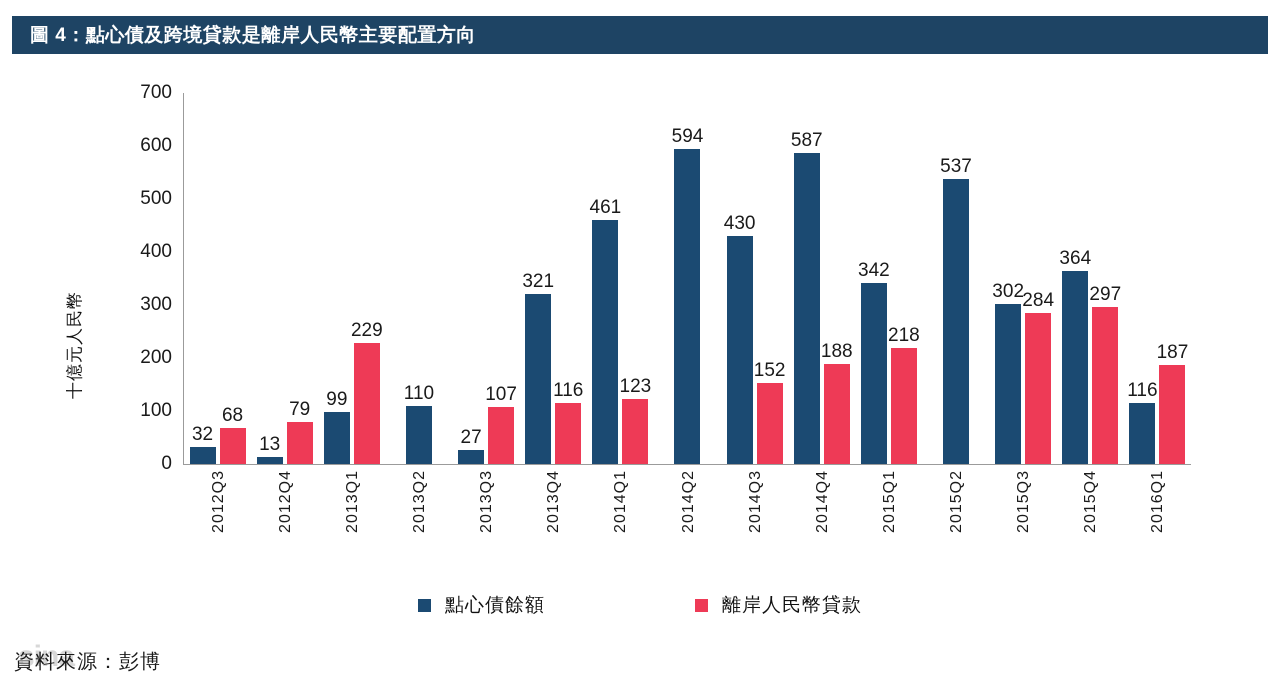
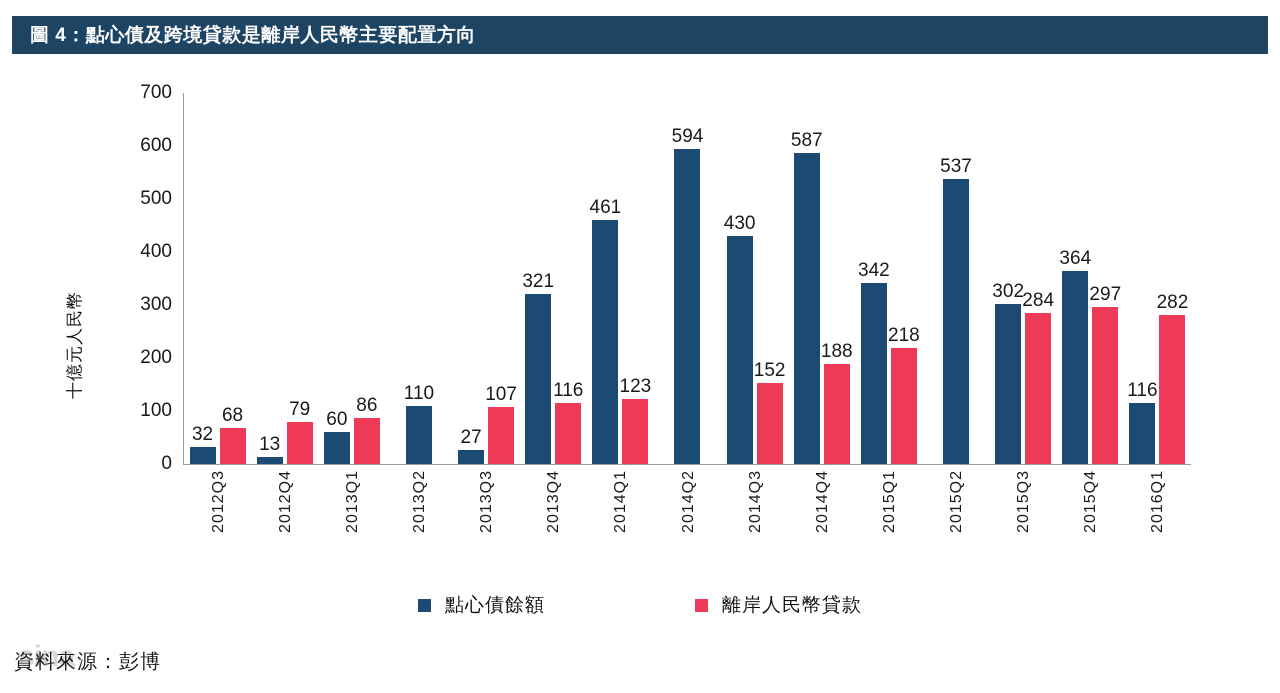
點心債餘額/2013Q1: 99 -> 60
離岸人民幣貸款/2013Q1: 229 -> 86
離岸人民幣貸款/2016Q1: 187 -> 282
